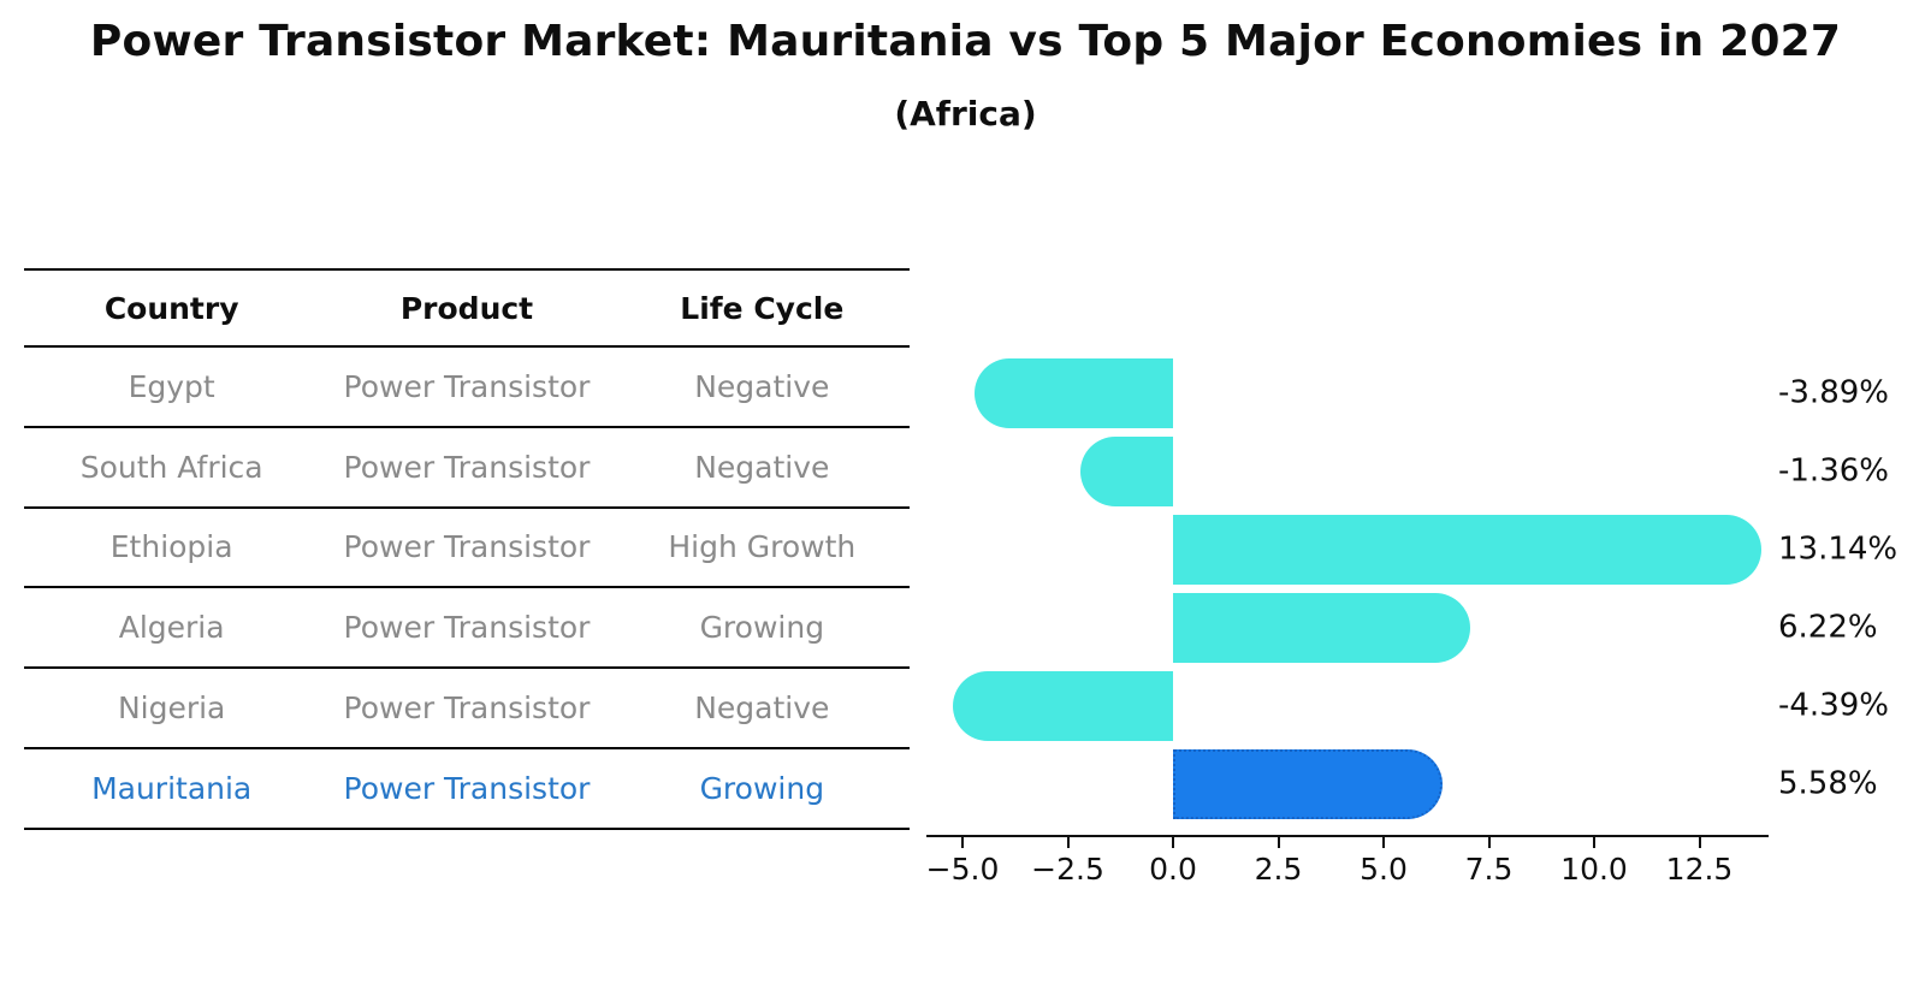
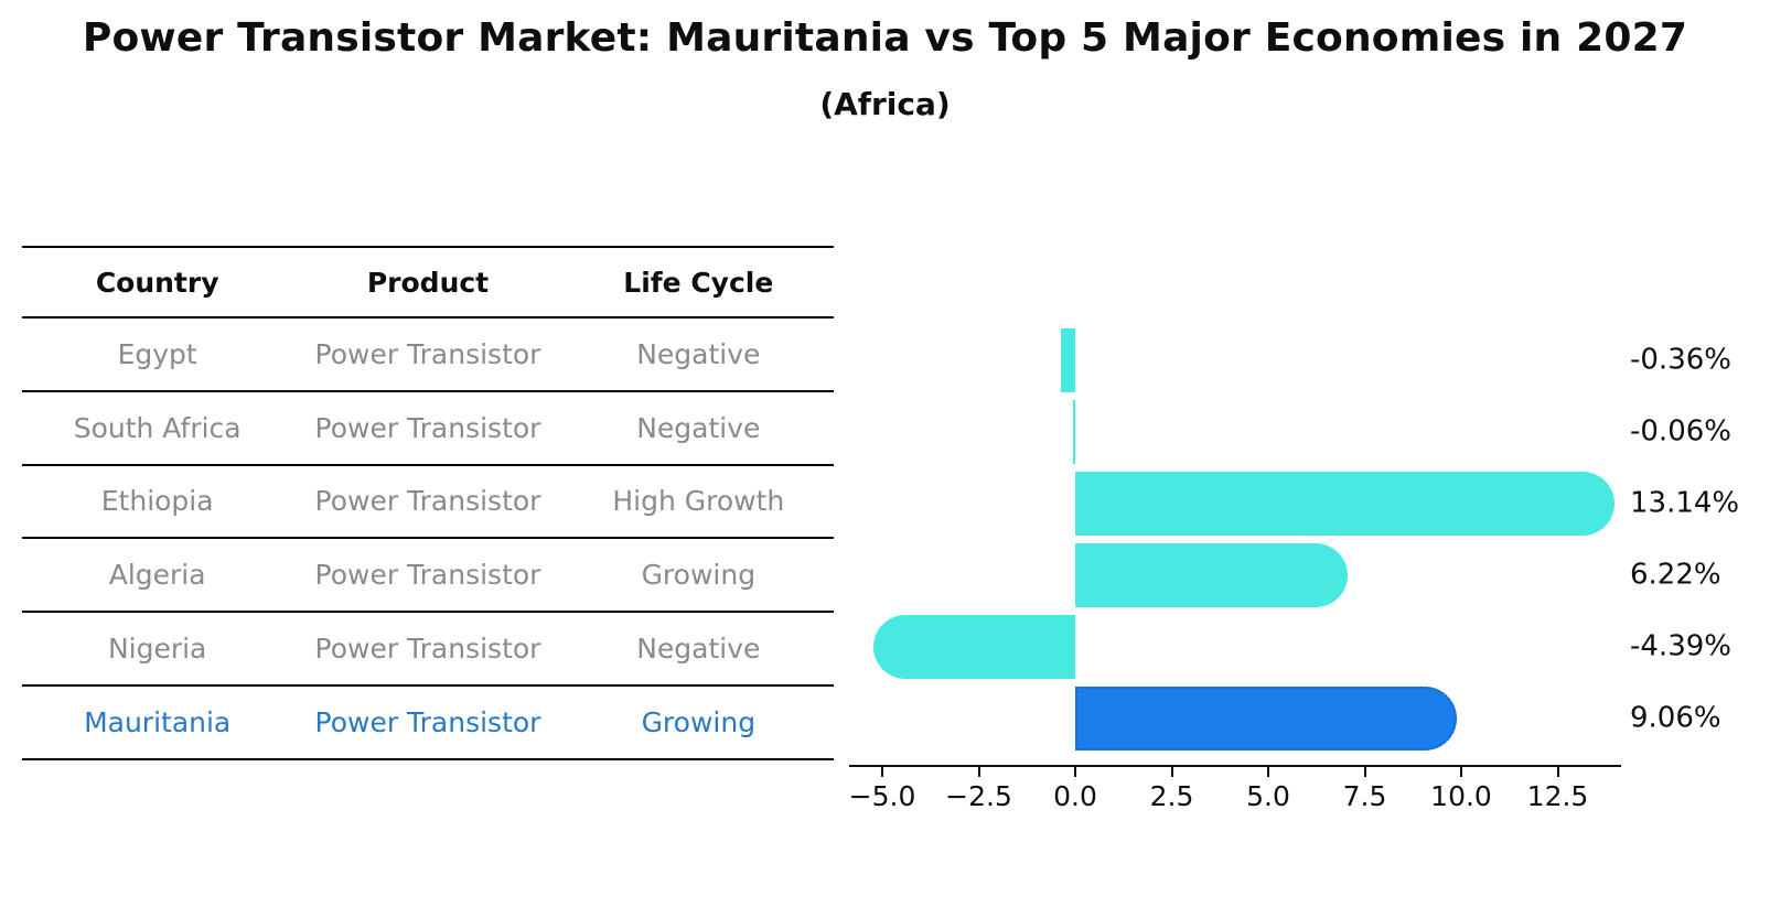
Egypt: -3.89% -> -0.36%
South Africa: -1.36% -> -0.06%
Mauritania: 5.58% -> 9.06%
